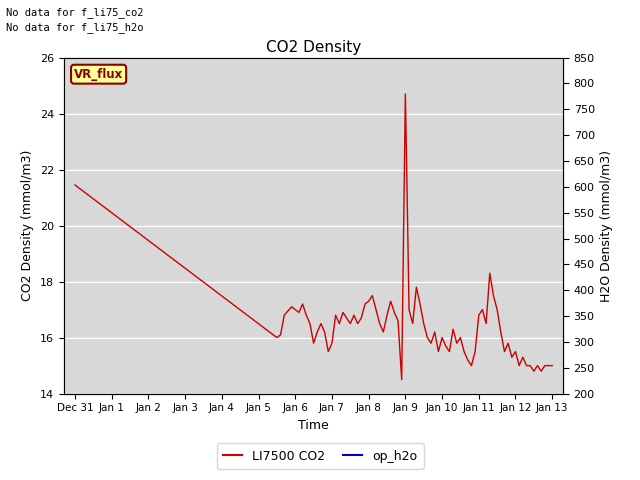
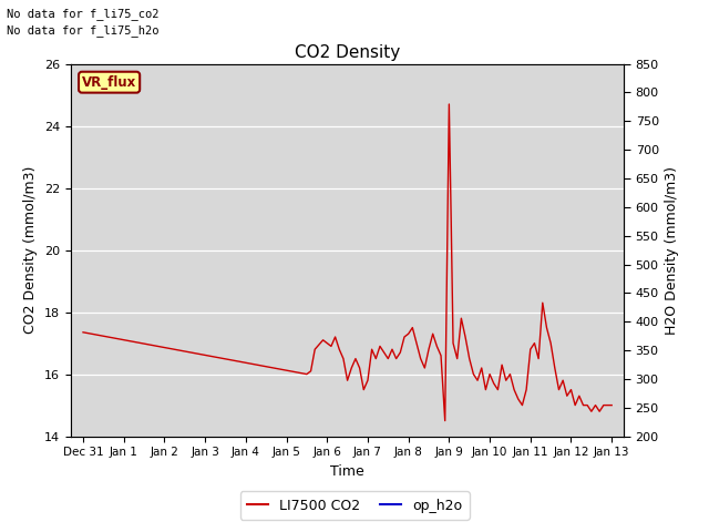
LI7500 CO2/Dec 31: 21.45 -> 17.35
